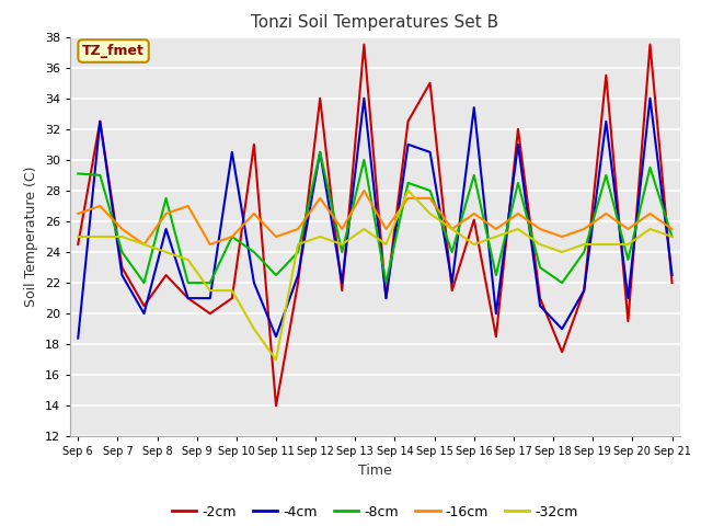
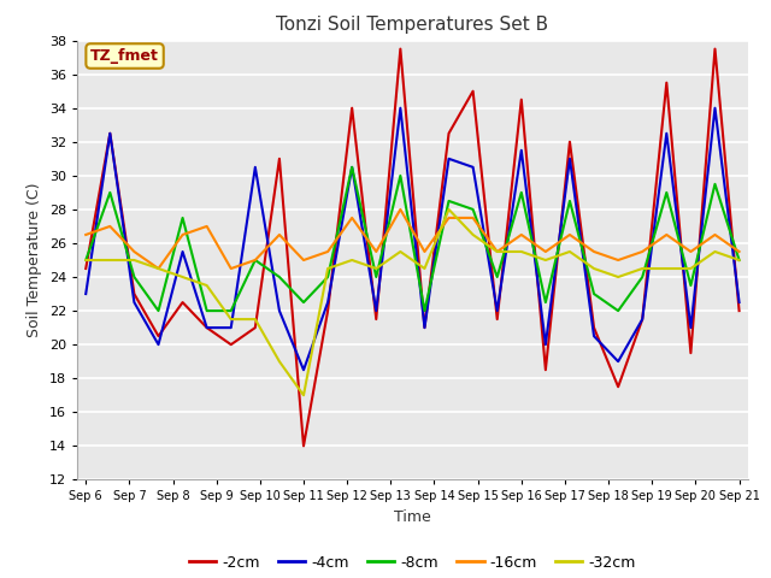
-4cm/Sep 6: 18.4 -> 23.0
-8cm/Sep 6: 29.1 -> 25.0
-2cm/Sep 16: 26.1 -> 34.5
-4cm/Sep 16: 33.4 -> 31.5
-32cm/Sep 16: 24.5 -> 25.5
